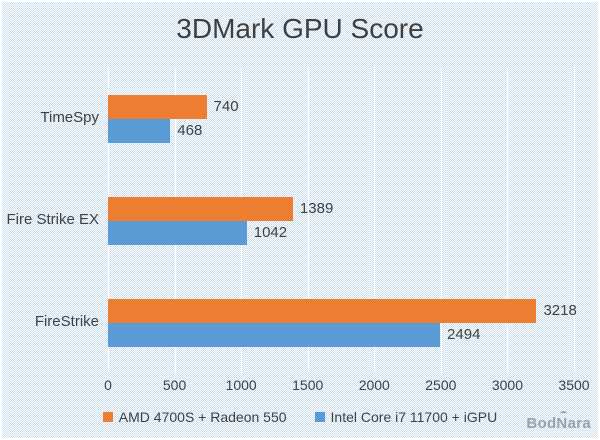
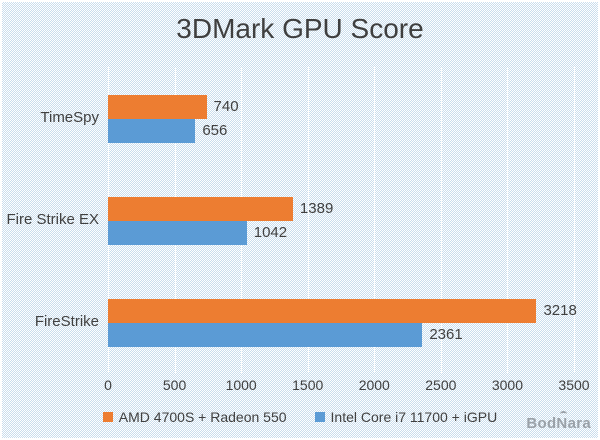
Intel Core i7 11700 + iGPU/TimeSpy: 468 -> 656
Intel Core i7 11700 + iGPU/FireStrike: 2494 -> 2361
